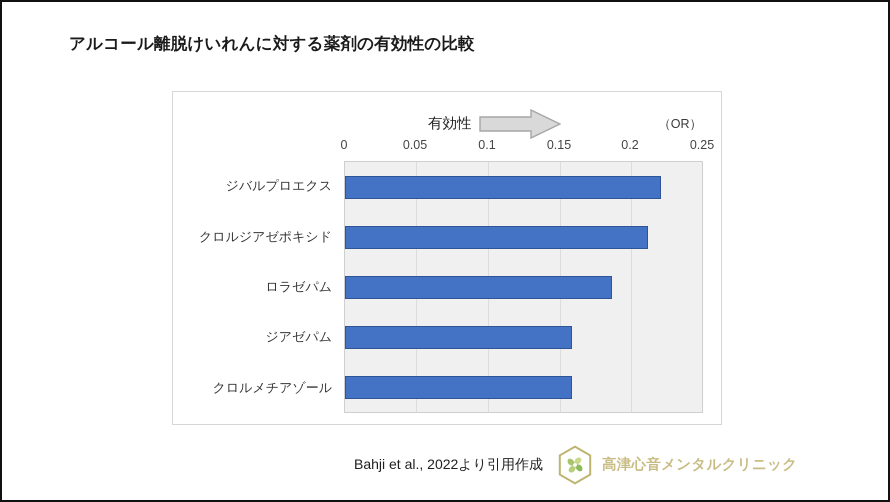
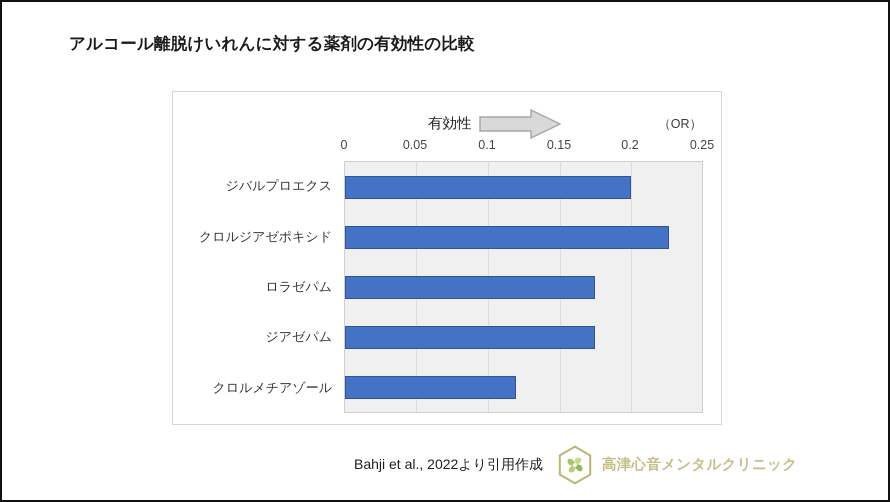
ジバルプロエクス: 0.221 -> 0.200
クロルジアゼポキシド: 0.212 -> 0.227
ロラゼパム: 0.187 -> 0.175
ジアゼパム: 0.159 -> 0.175
クロルメチアゾール: 0.159 -> 0.120
